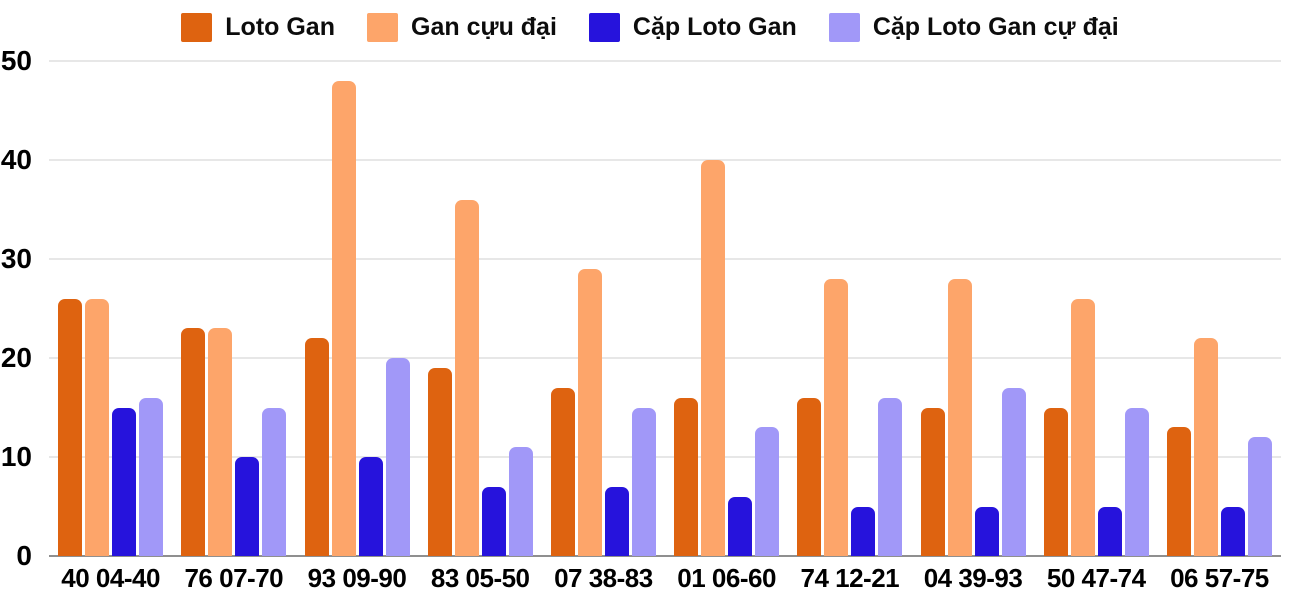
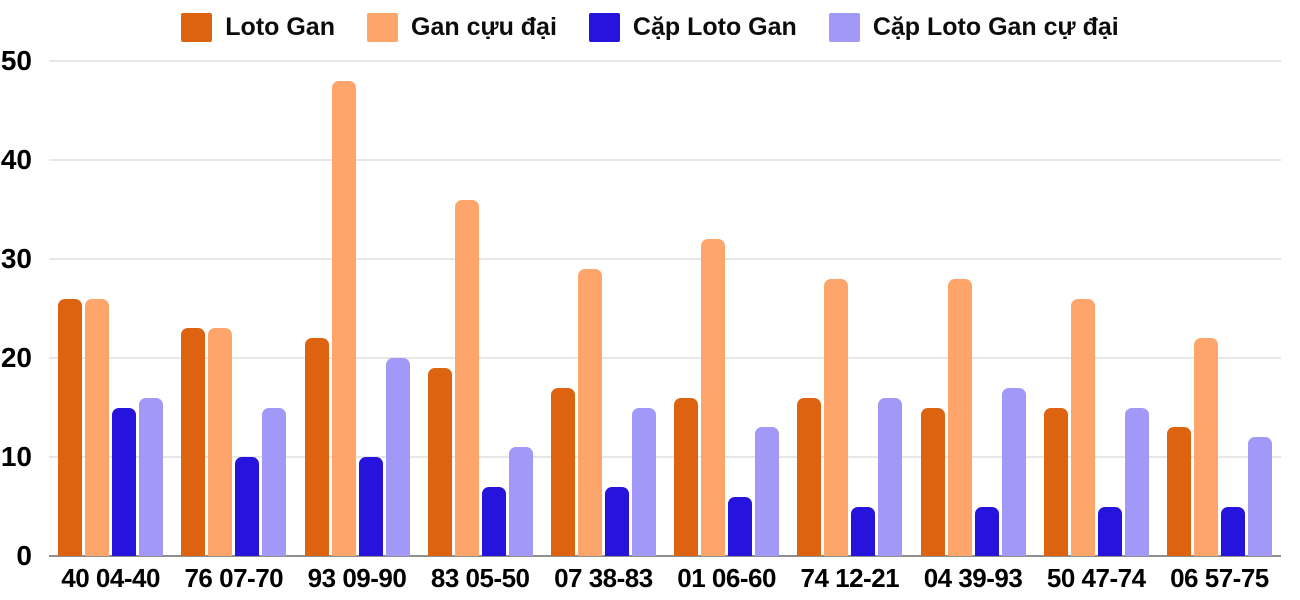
Gan cựu đại/01 06-60: 40 -> 32
